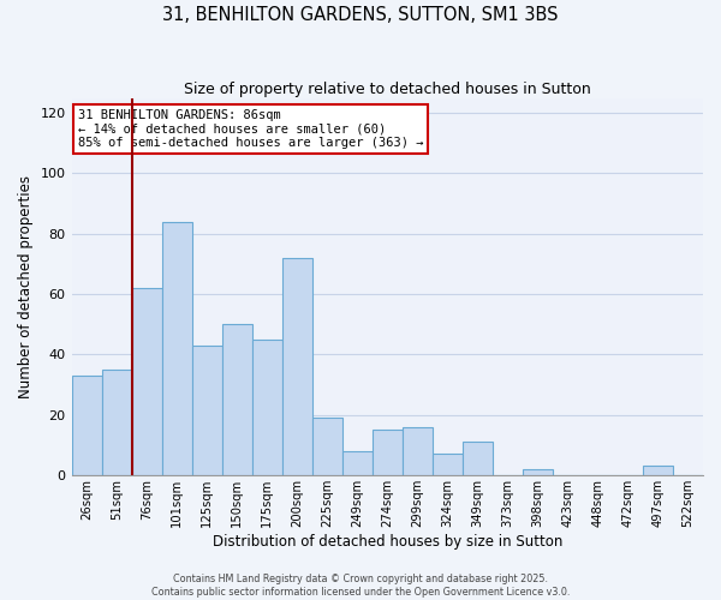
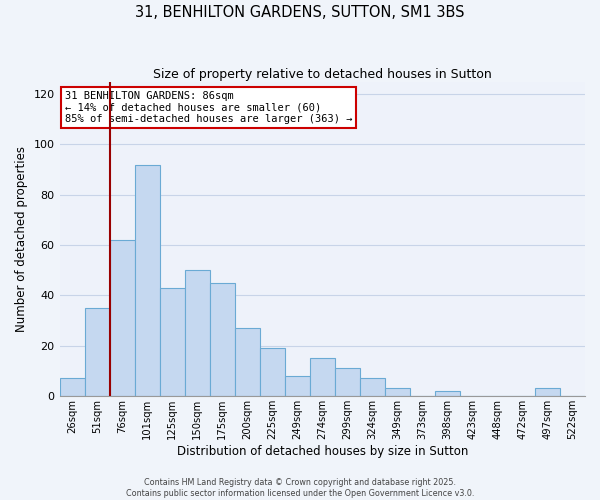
26sqm: 33 -> 7
101sqm: 84 -> 92
200sqm: 72 -> 27
299sqm: 16 -> 11
349sqm: 11 -> 3
